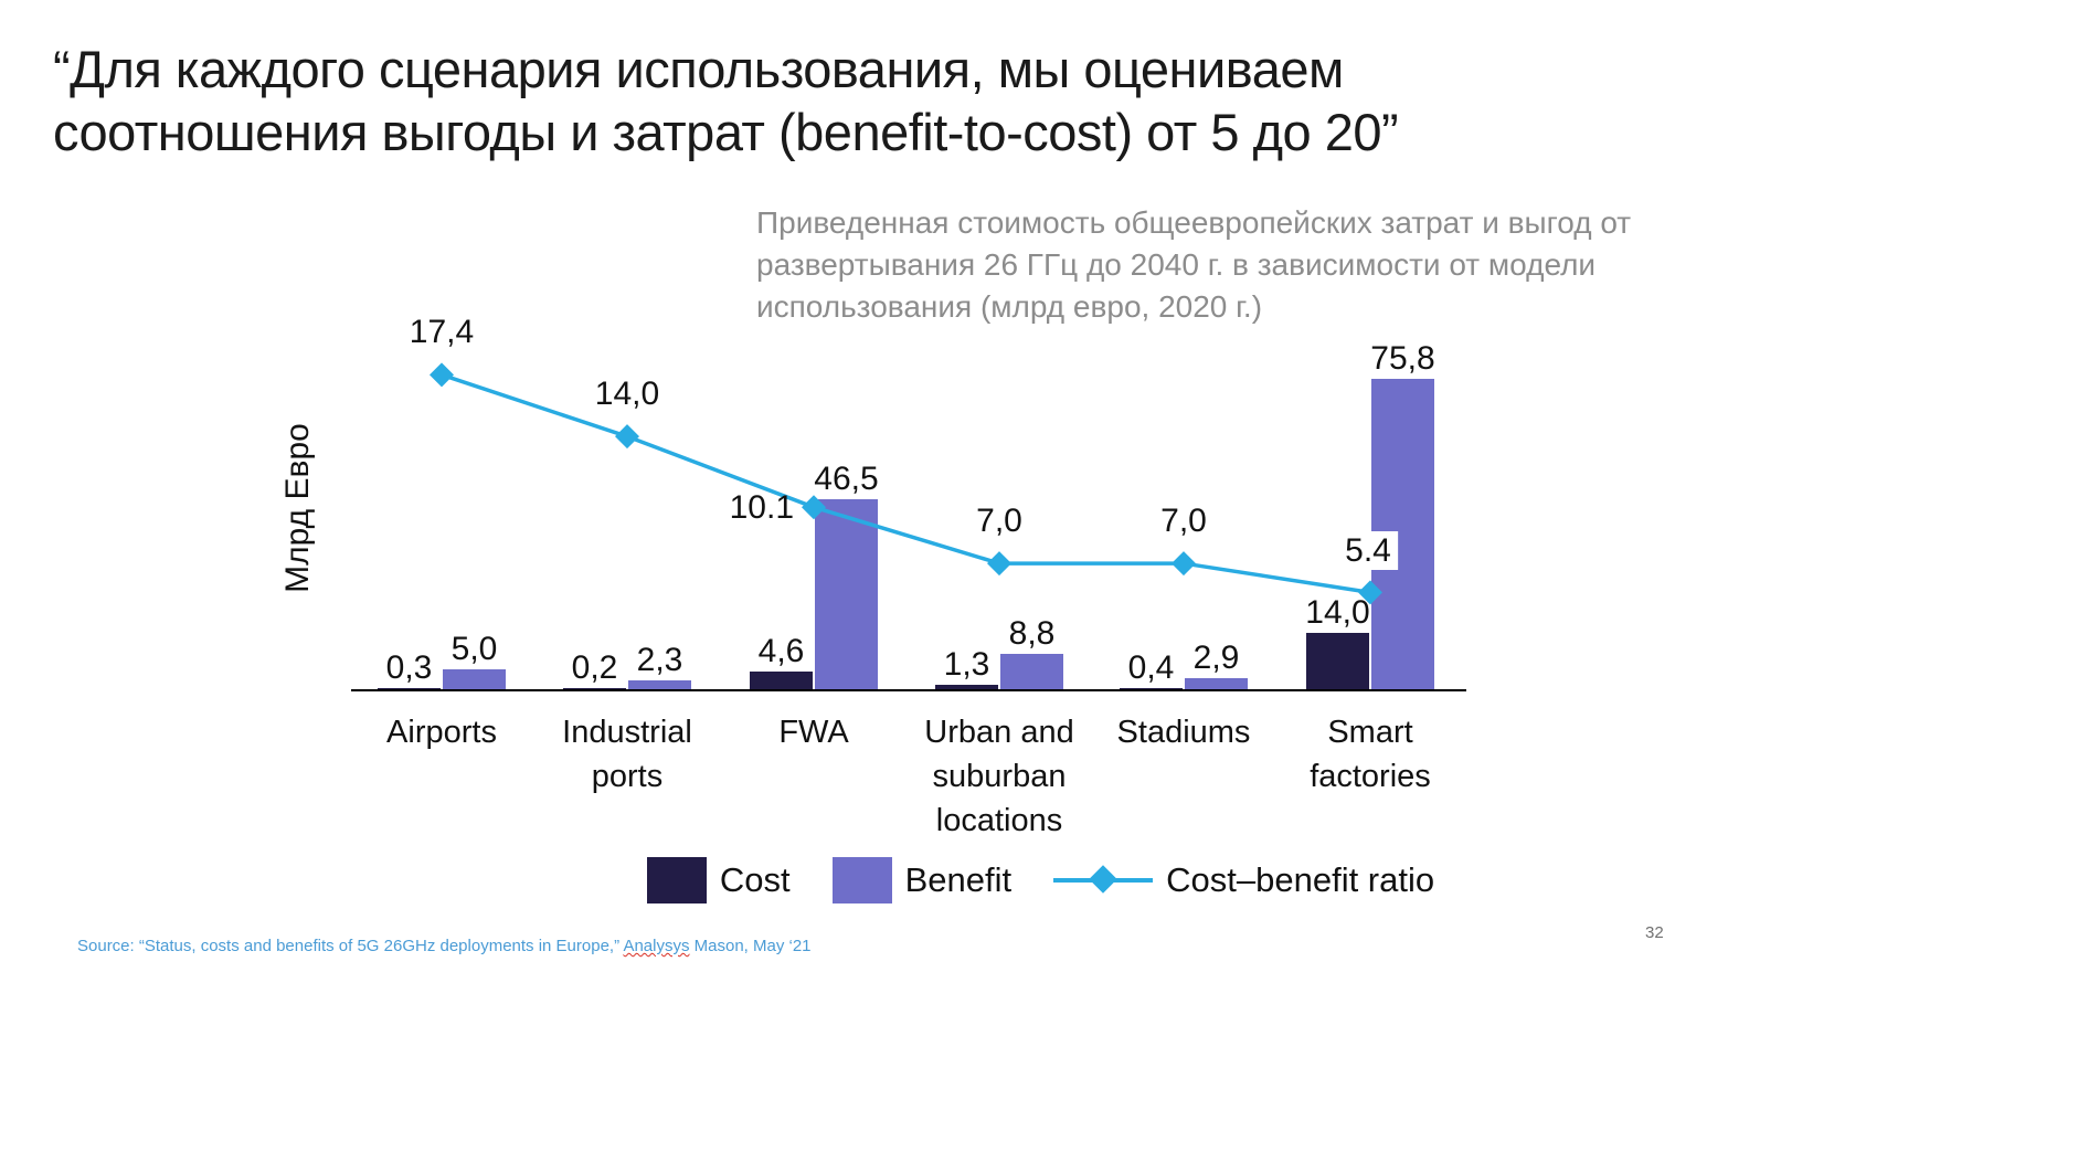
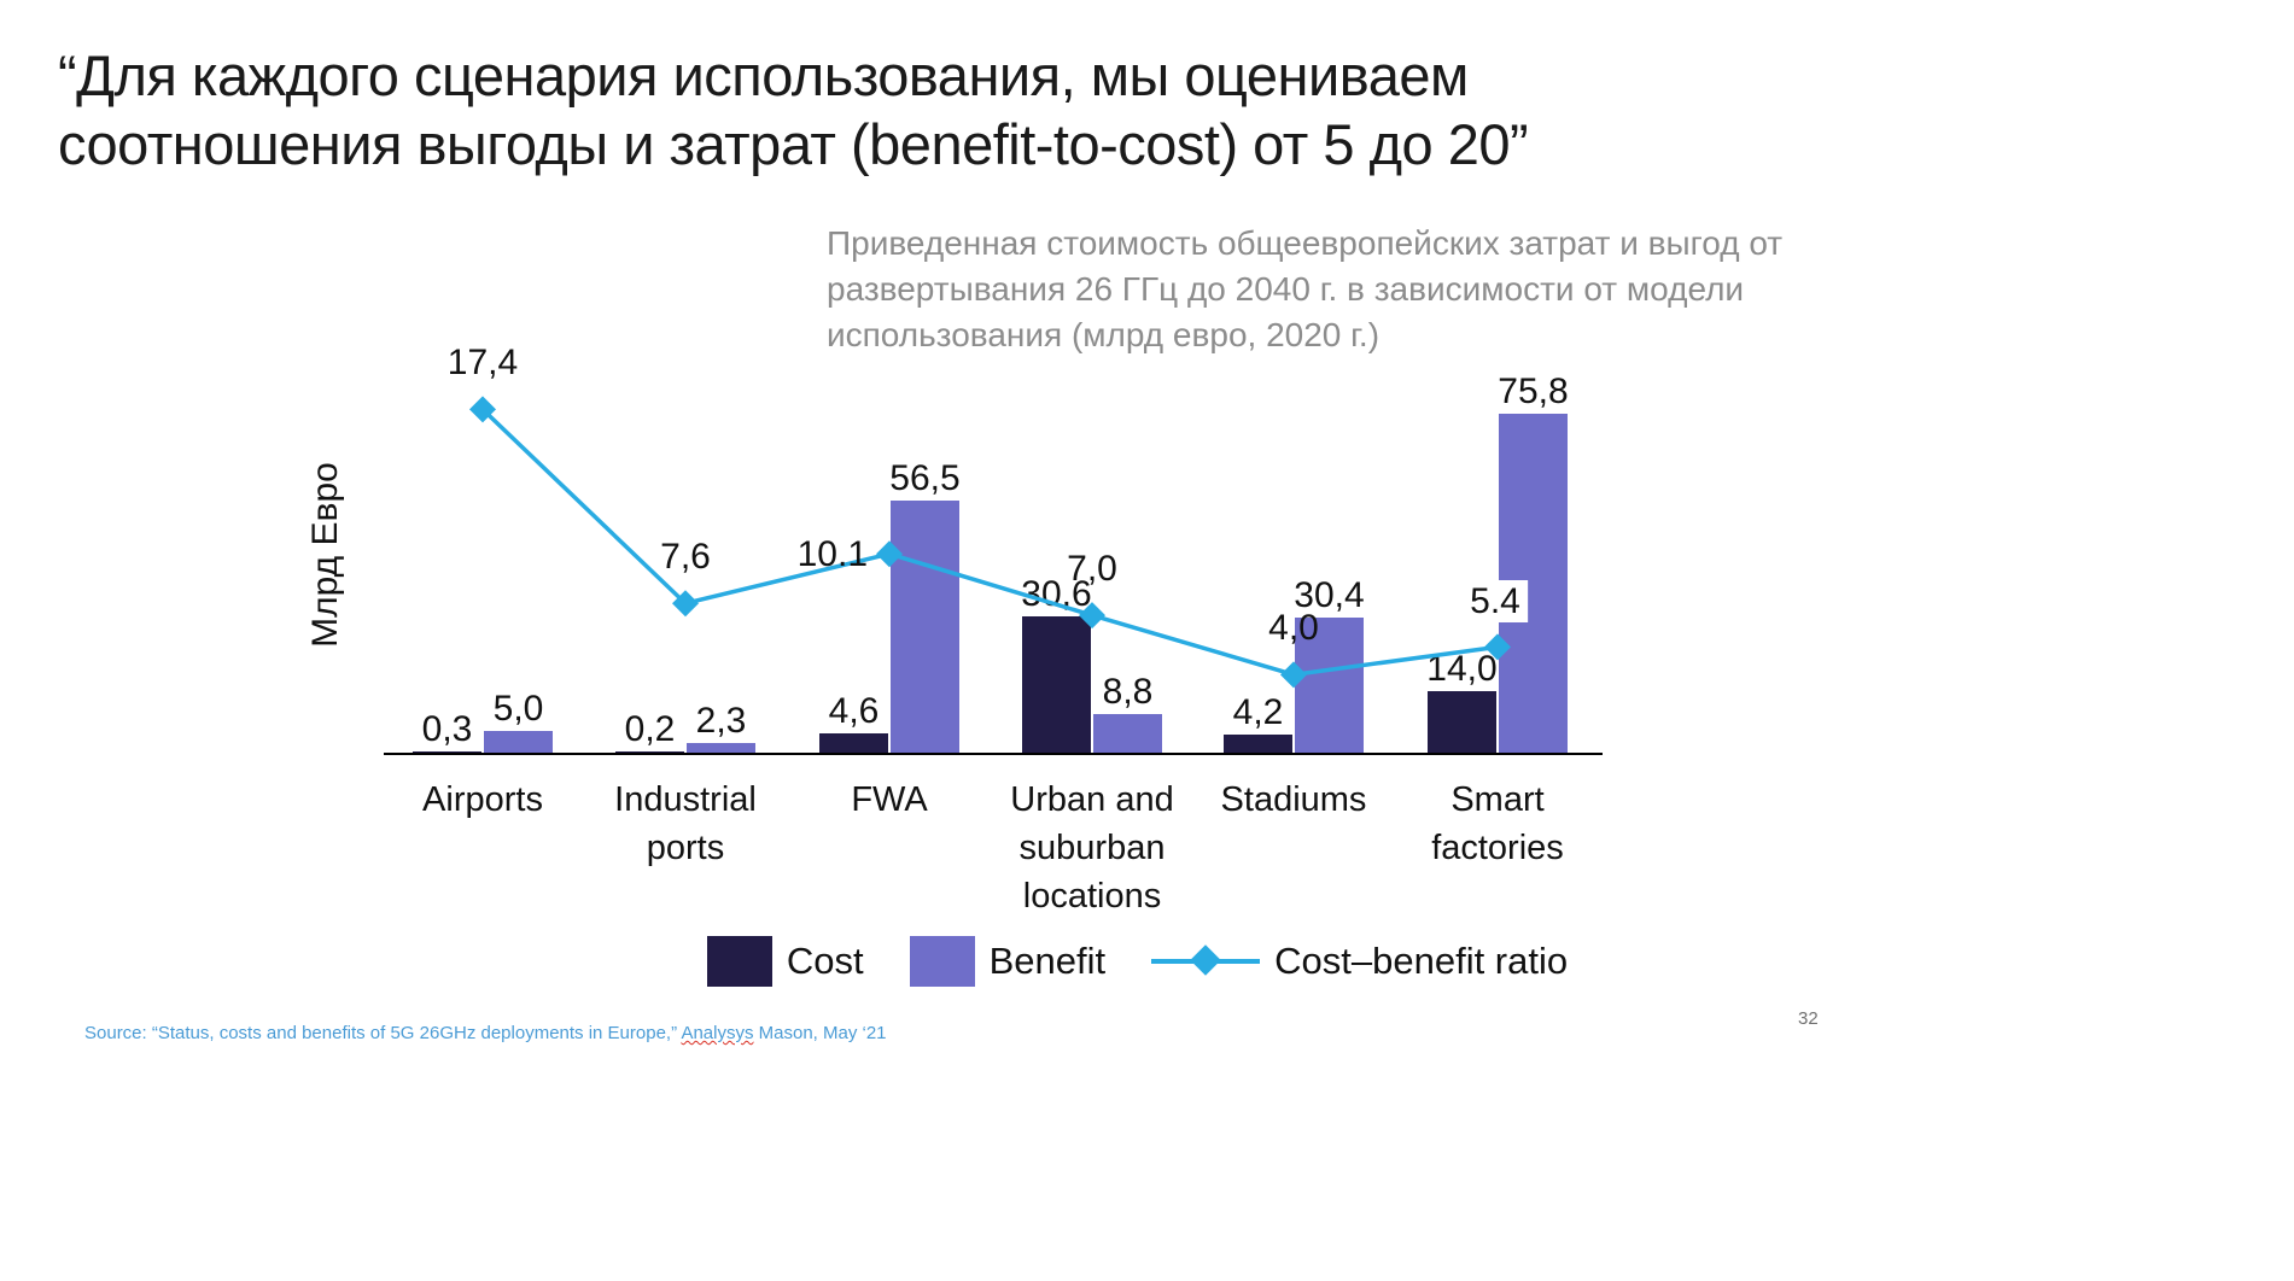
Cost–benefit ratio/Industrial ports: 14,0 -> 7,6
Benefit/FWA: 46,5 -> 56,5
Cost/Urban and suburban locations: 1,3 -> 30,6
Cost/Stadiums: 0,4 -> 4,2
Benefit/Stadiums: 2,9 -> 30,4
Cost–benefit ratio/Stadiums: 7,0 -> 4,0
